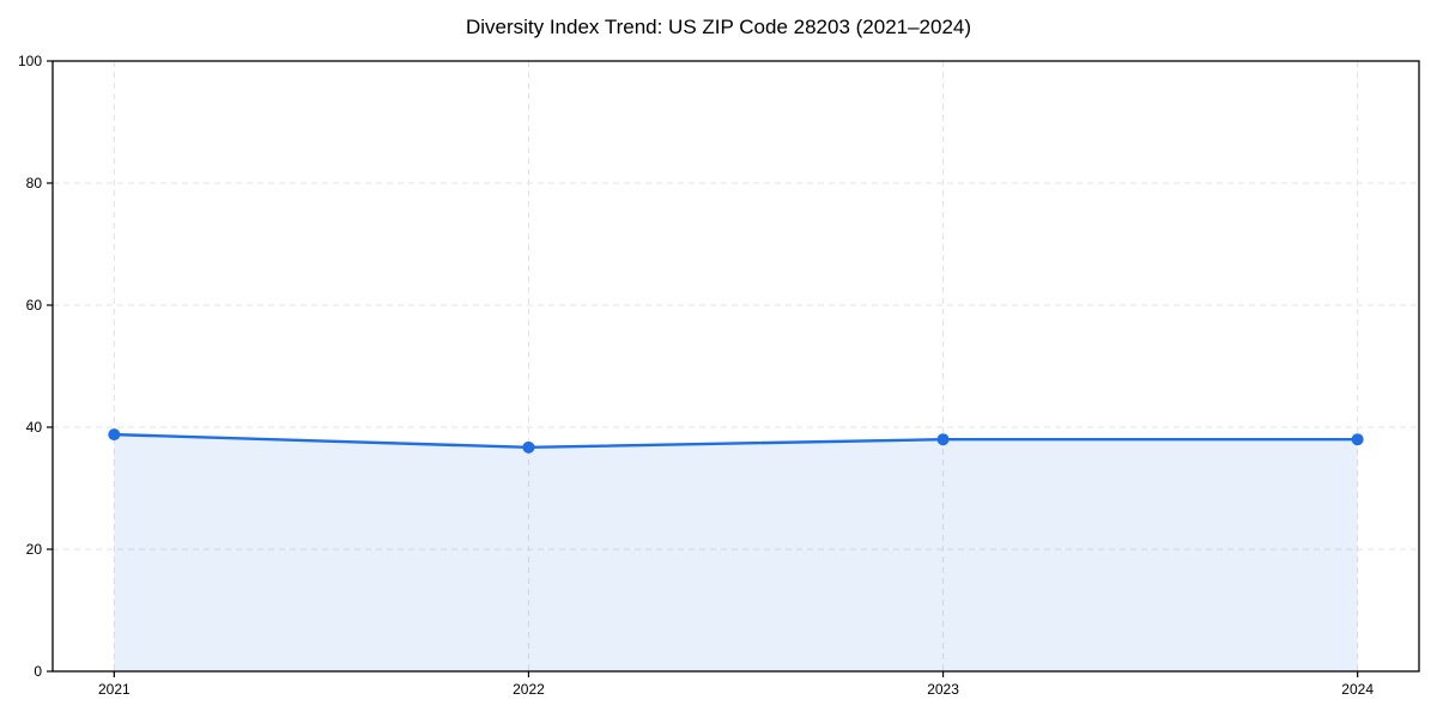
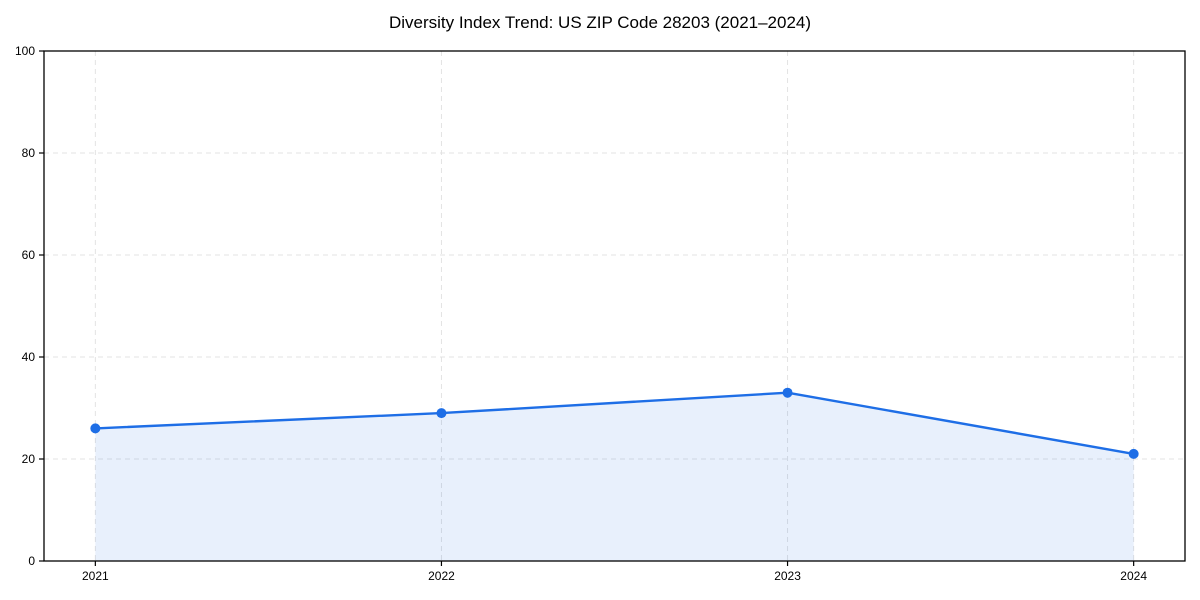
2021: 39 -> 26
2022: 37 -> 29
2023: 38 -> 33
2024: 38 -> 21
